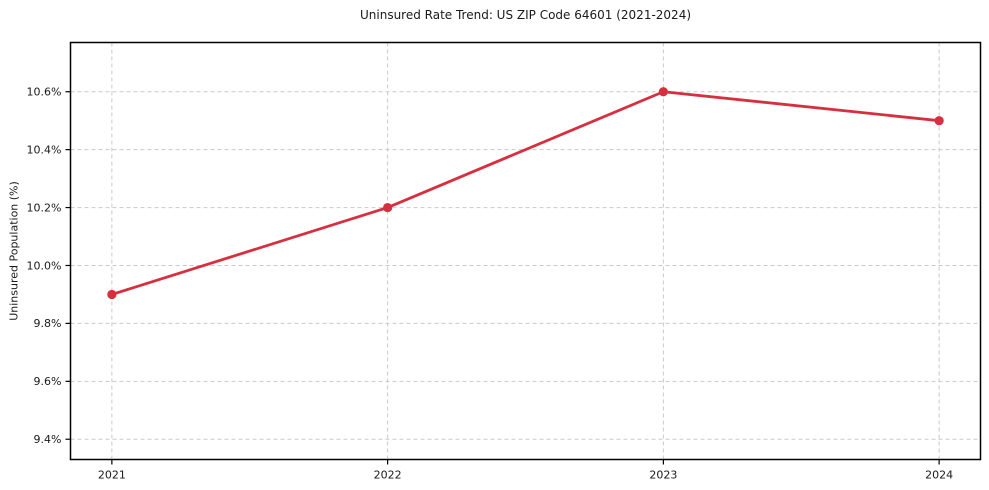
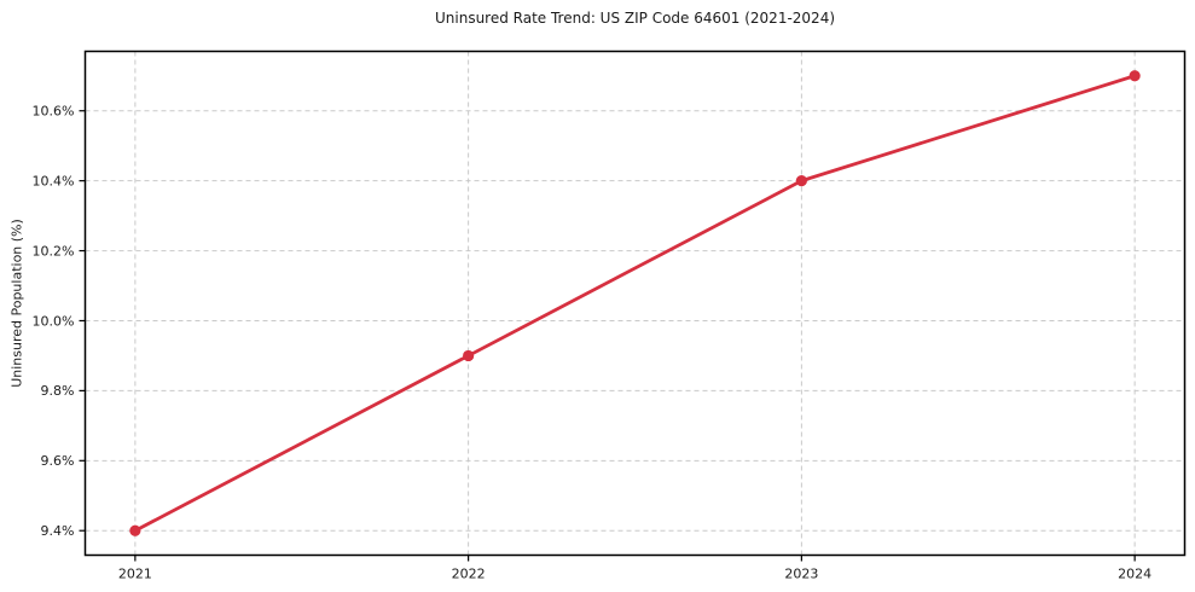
2021: 9.9% -> 9.4%
2022: 10.2% -> 9.9%
2023: 10.6% -> 10.4%
2024: 10.5% -> 10.7%
